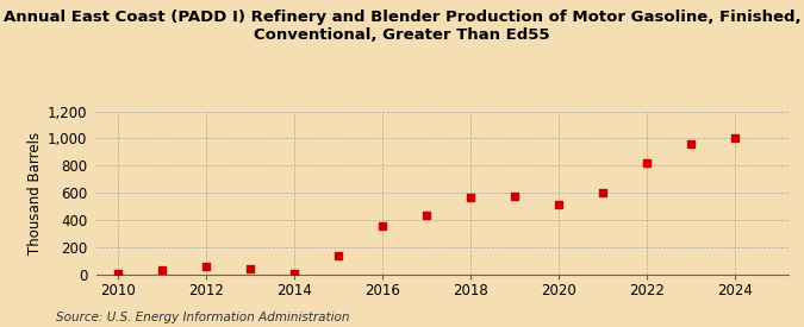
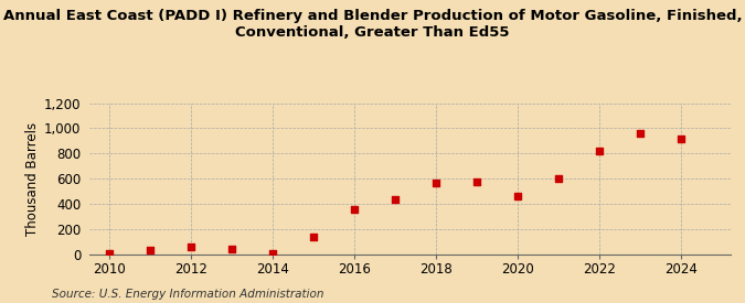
2020: 510 -> 460
2024: 1,000 -> 920
